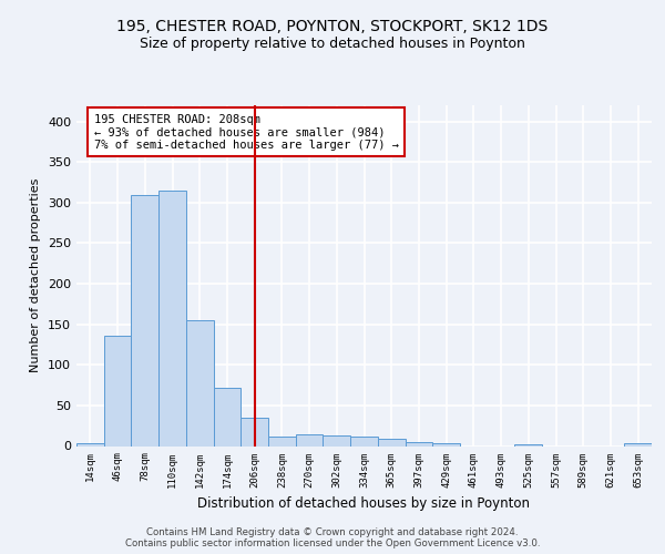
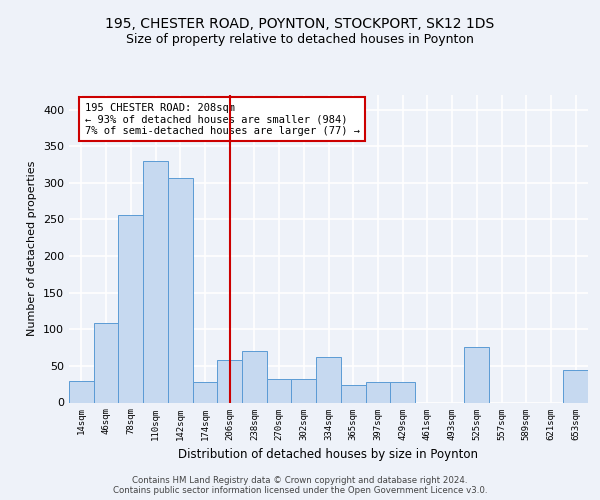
14sqm: 3 -> 30
46sqm: 136 -> 108
78sqm: 309 -> 256
110sqm: 315 -> 330
142sqm: 155 -> 306
174sqm: 72 -> 28
206sqm: 35 -> 58
238sqm: 12 -> 70
270sqm: 14 -> 32
302sqm: 13 -> 32
334sqm: 12 -> 62
365sqm: 9 -> 24
397sqm: 5 -> 28
429sqm: 3 -> 28
525sqm: 2 -> 76
653sqm: 3 -> 44
